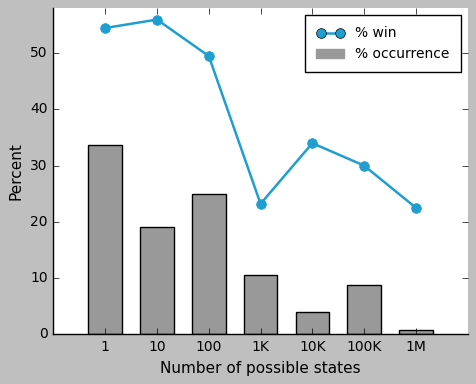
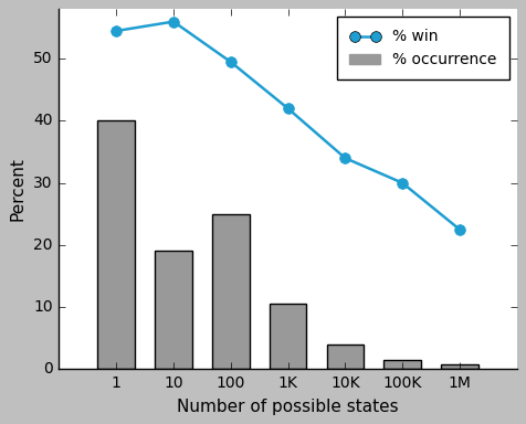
% occurrence/1: 33.6 -> 40.0
% win/1K: 23.2 -> 42.0
% occurrence/100K: 8.8 -> 1.5
